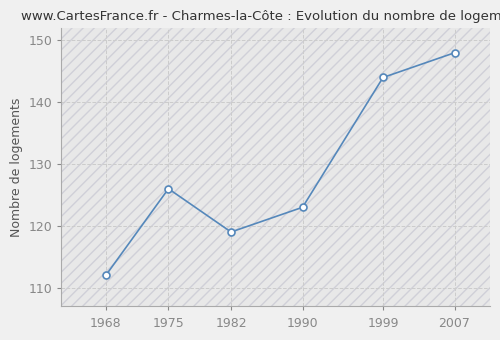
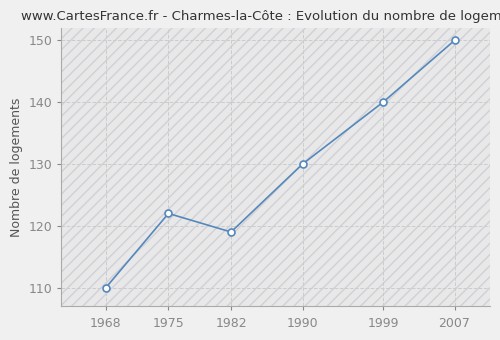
1968: 112 -> 110
1975: 126 -> 122
1990: 123 -> 130
1999: 144 -> 140
2007: 148 -> 150
